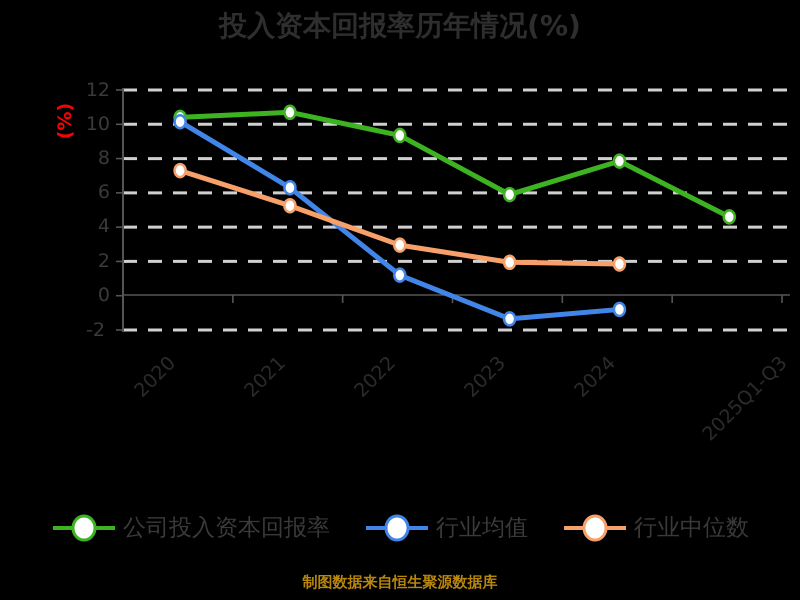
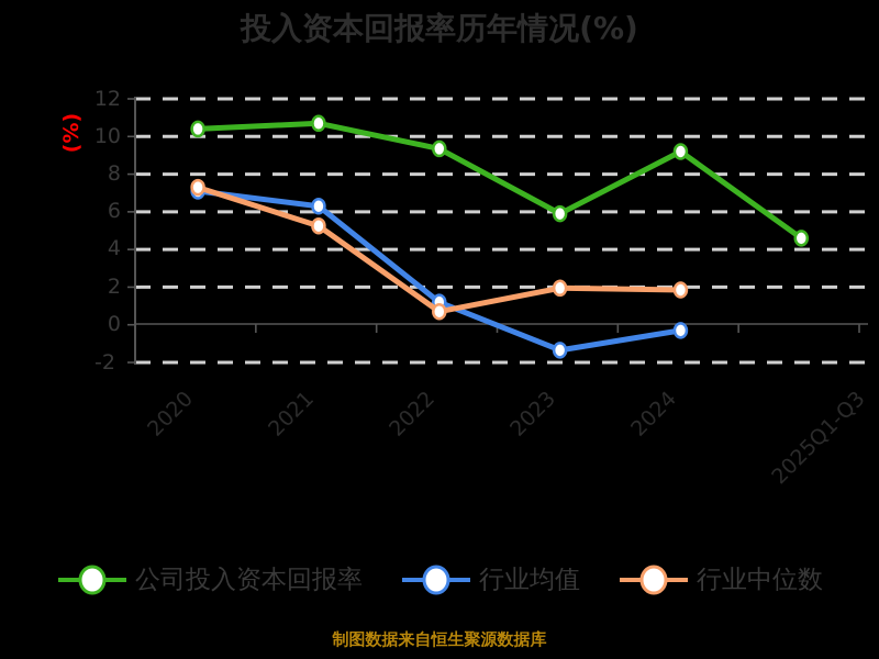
行业均值/2020: 10.2 -> 7.1
行业中位数/2022: 3.0 -> 0.7
公司投入资本回报率/2024: 7.8 -> 9.2
行业均值/2024: -0.8 -> -0.3
